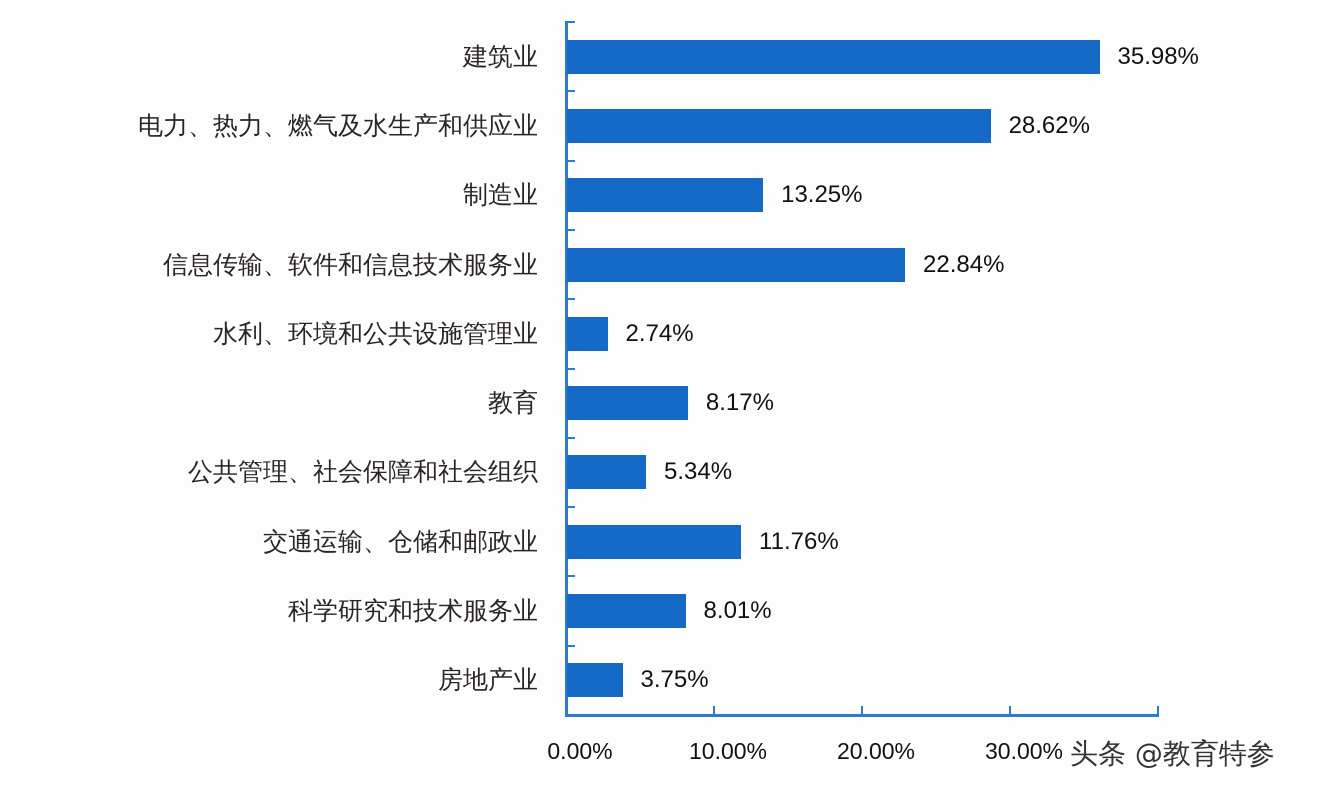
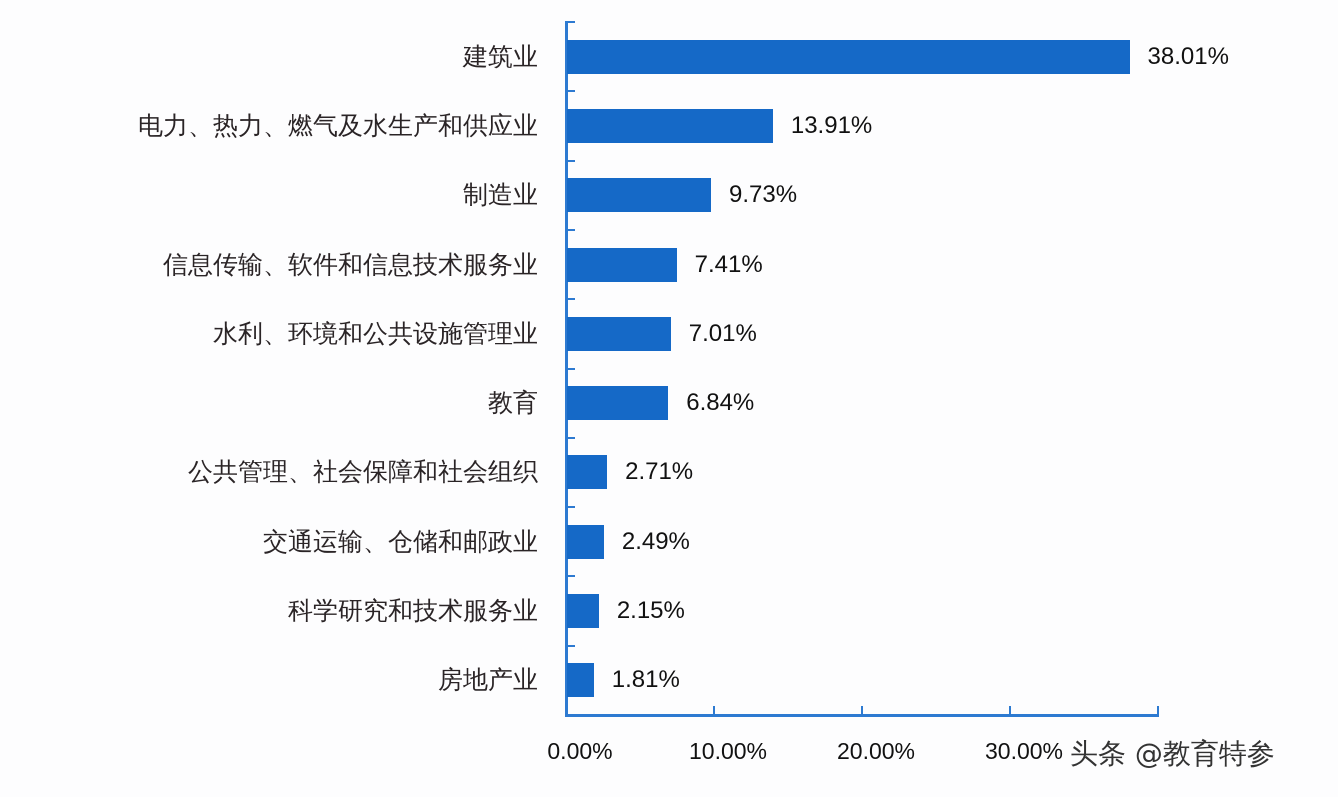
建筑业: 35.98% -> 38.01%
电力、热力、燃气及水生产和供应业: 28.62% -> 13.91%
制造业: 13.25% -> 9.73%
信息传输、软件和信息技术服务业: 22.84% -> 7.41%
水利、环境和公共设施管理业: 2.74% -> 7.01%
教育: 8.17% -> 6.84%
公共管理、社会保障和社会组织: 5.34% -> 2.71%
交通运输、仓储和邮政业: 11.76% -> 2.49%
科学研究和技术服务业: 8.01% -> 2.15%
房地产业: 3.75% -> 1.81%
